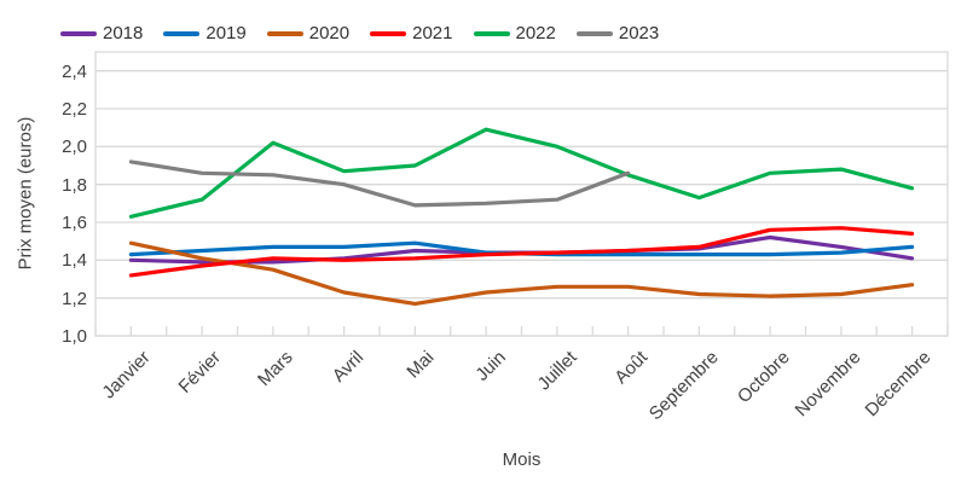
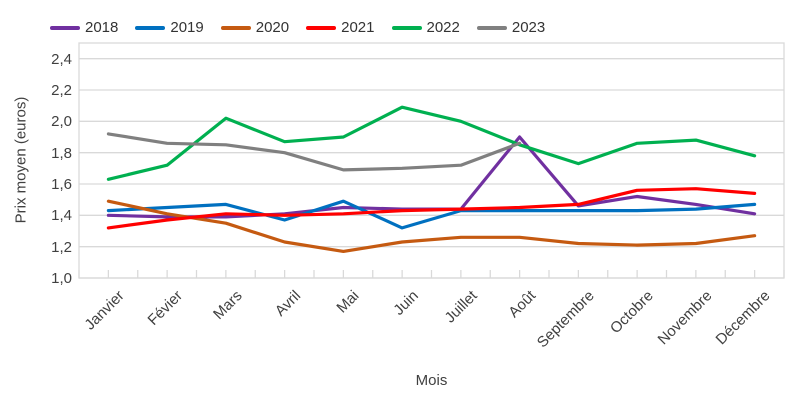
2019/Avril: 1,47 -> 1,37
2019/Juin: 1,44 -> 1,32
2018/Août: 1,45 -> 1,90
